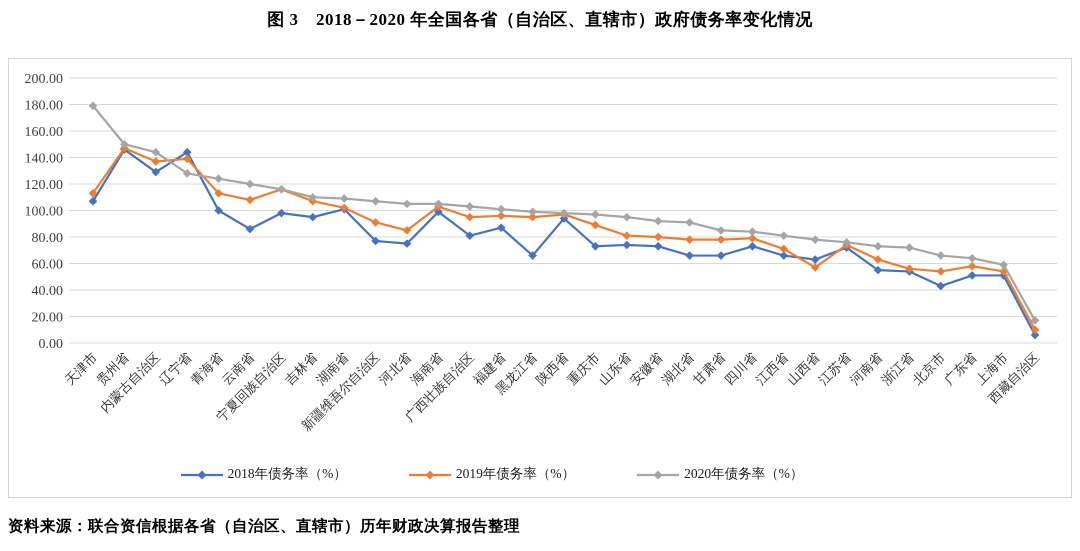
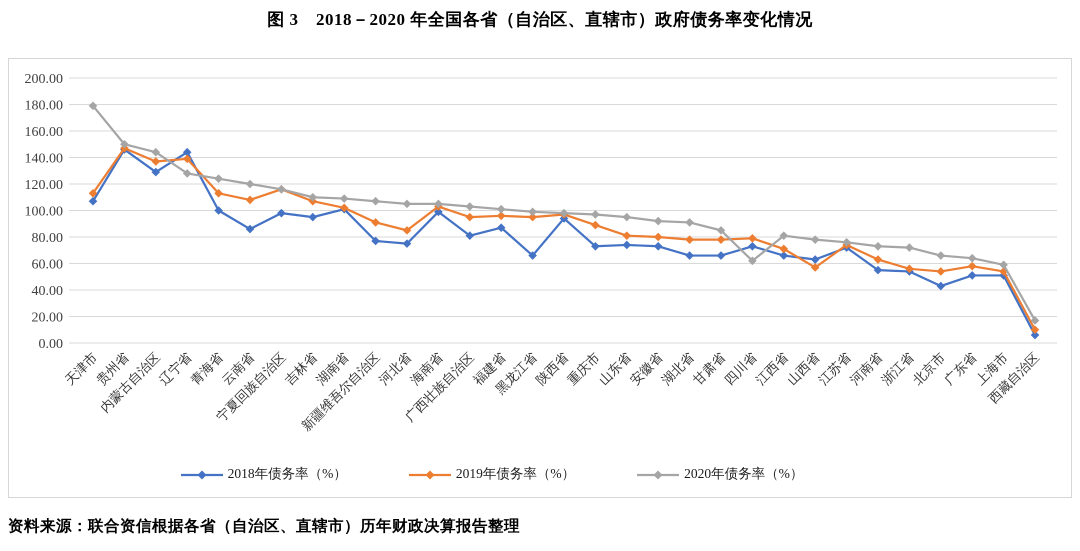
2020年债务率（%）/四川省: 84 -> 62
